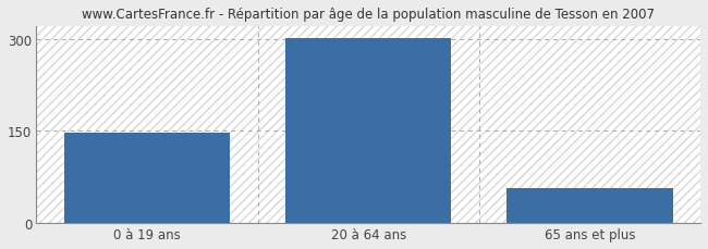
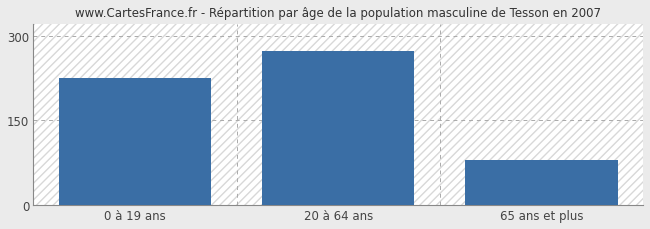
0 à 19 ans: 147 -> 224
20 à 64 ans: 301 -> 272
65 ans et plus: 56 -> 80
